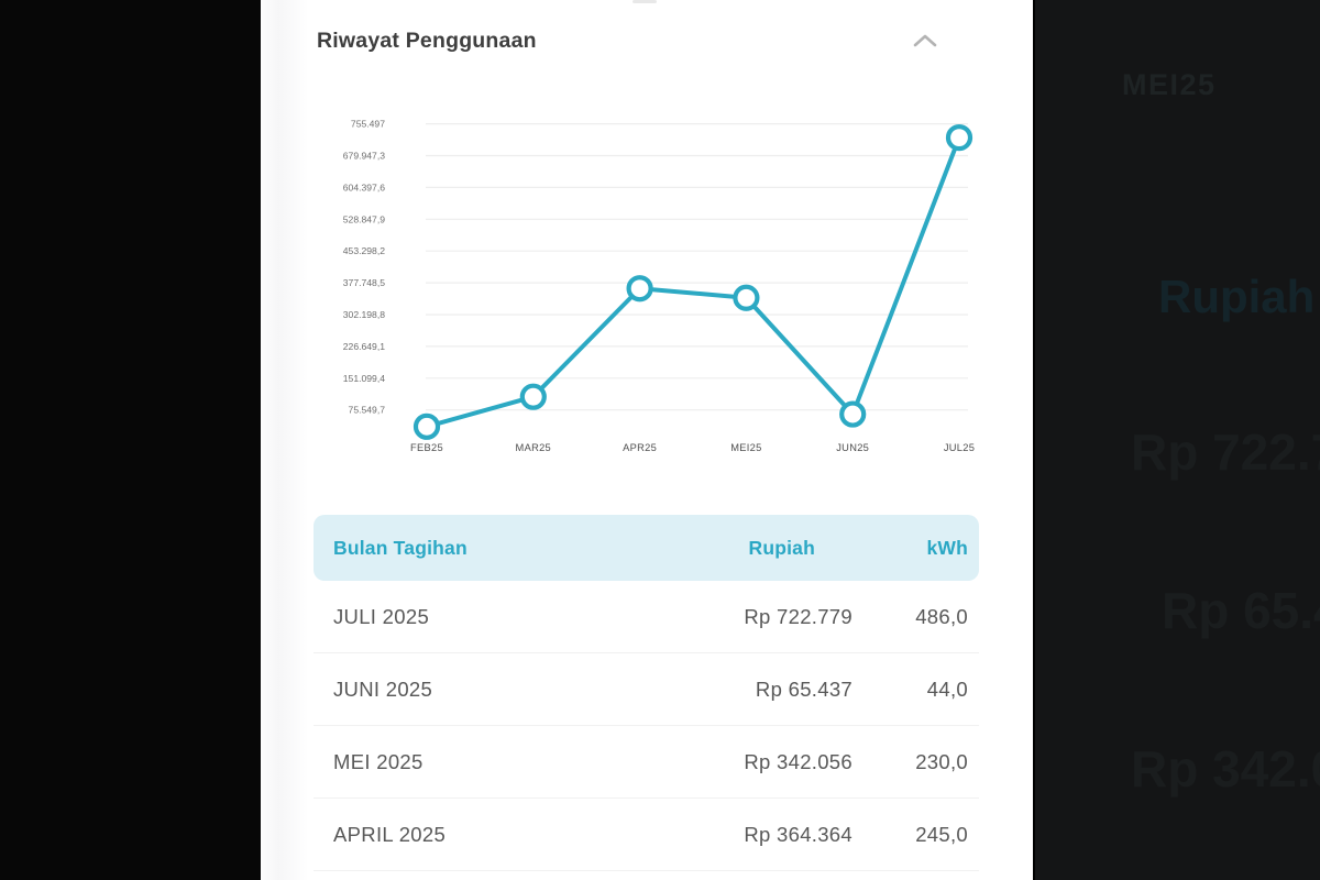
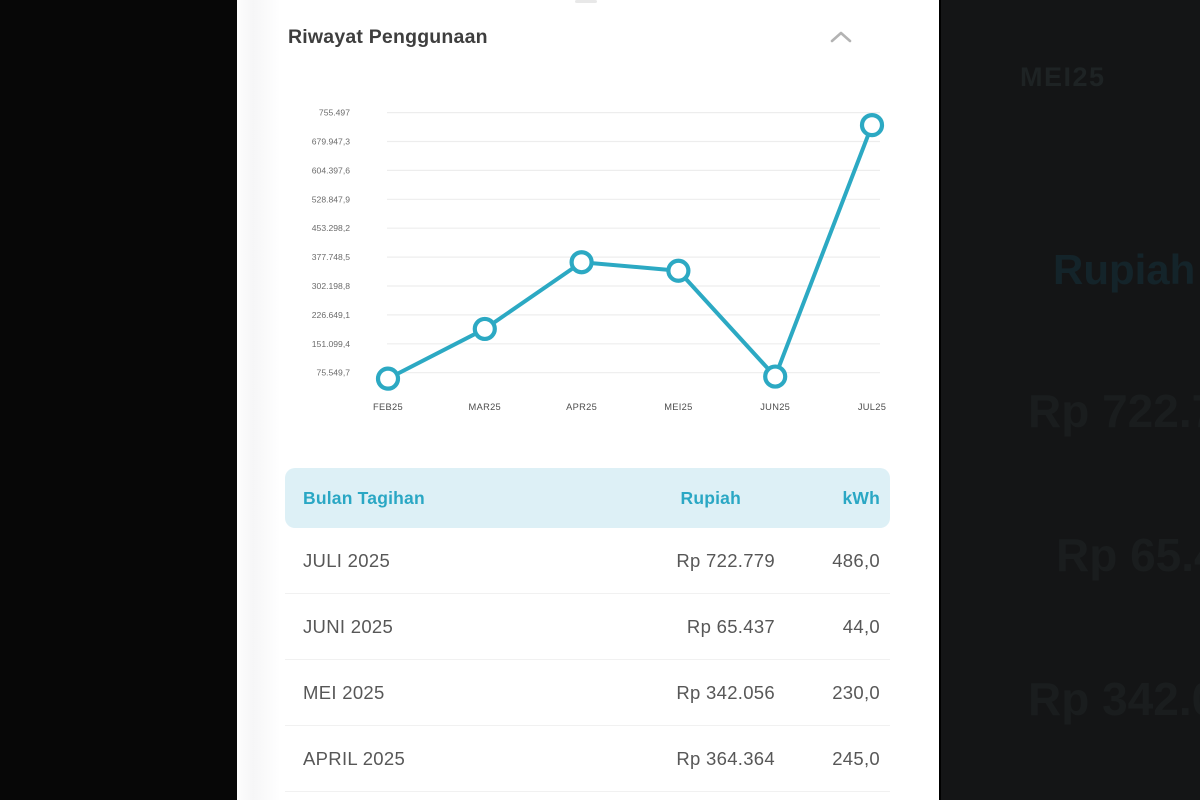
FEB25: 40000 -> 60000
MAR25: 110000 -> 190000
